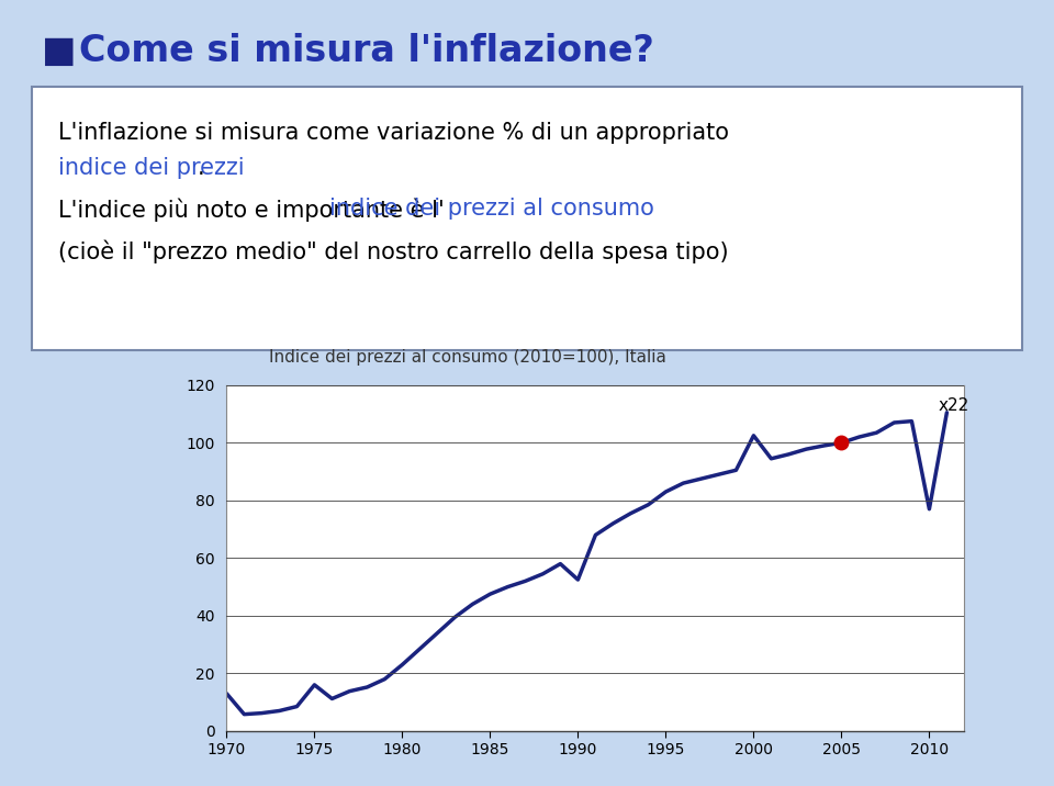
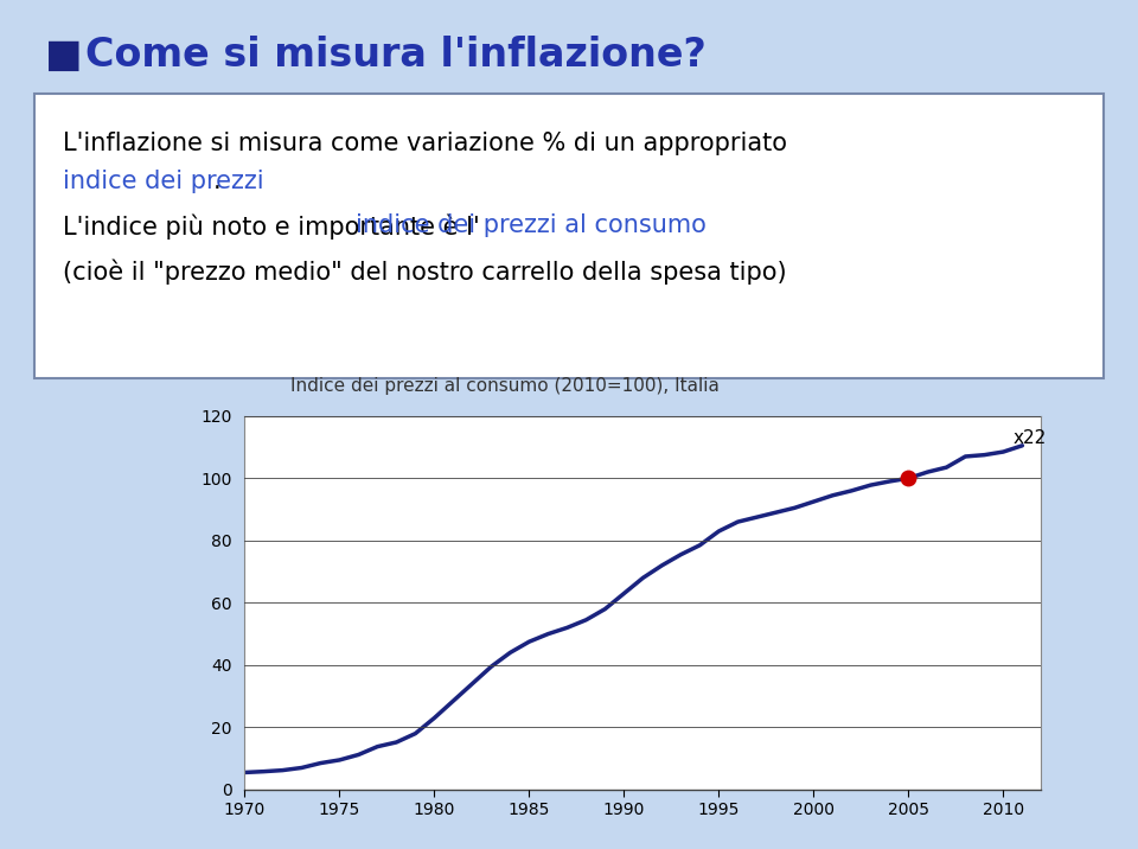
1970: 13.0 -> 5.5
1975: 16.0 -> 9.5
1990: 52.5 -> 63.0
2000: 102.5 -> 92.5
2010: 77.0 -> 108.5
